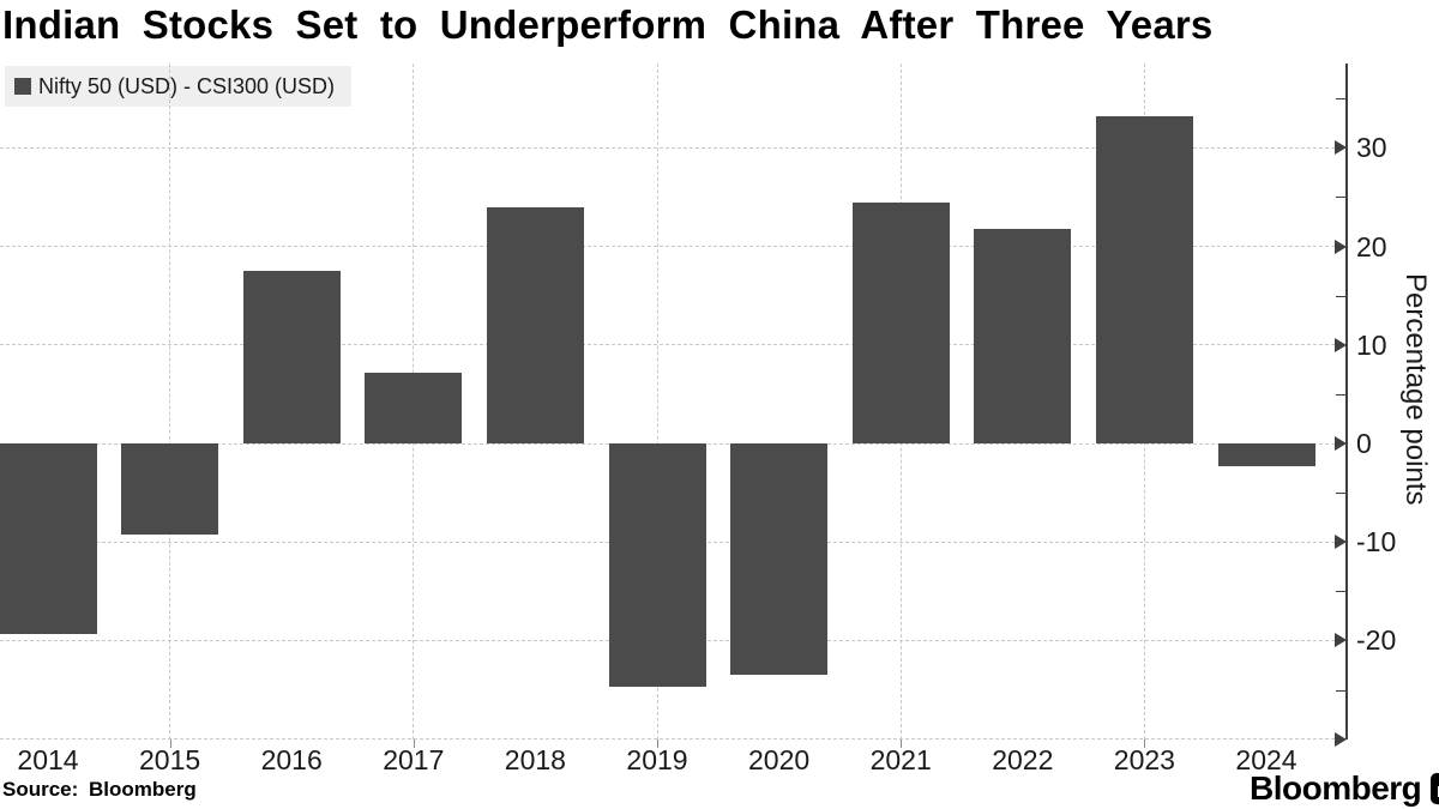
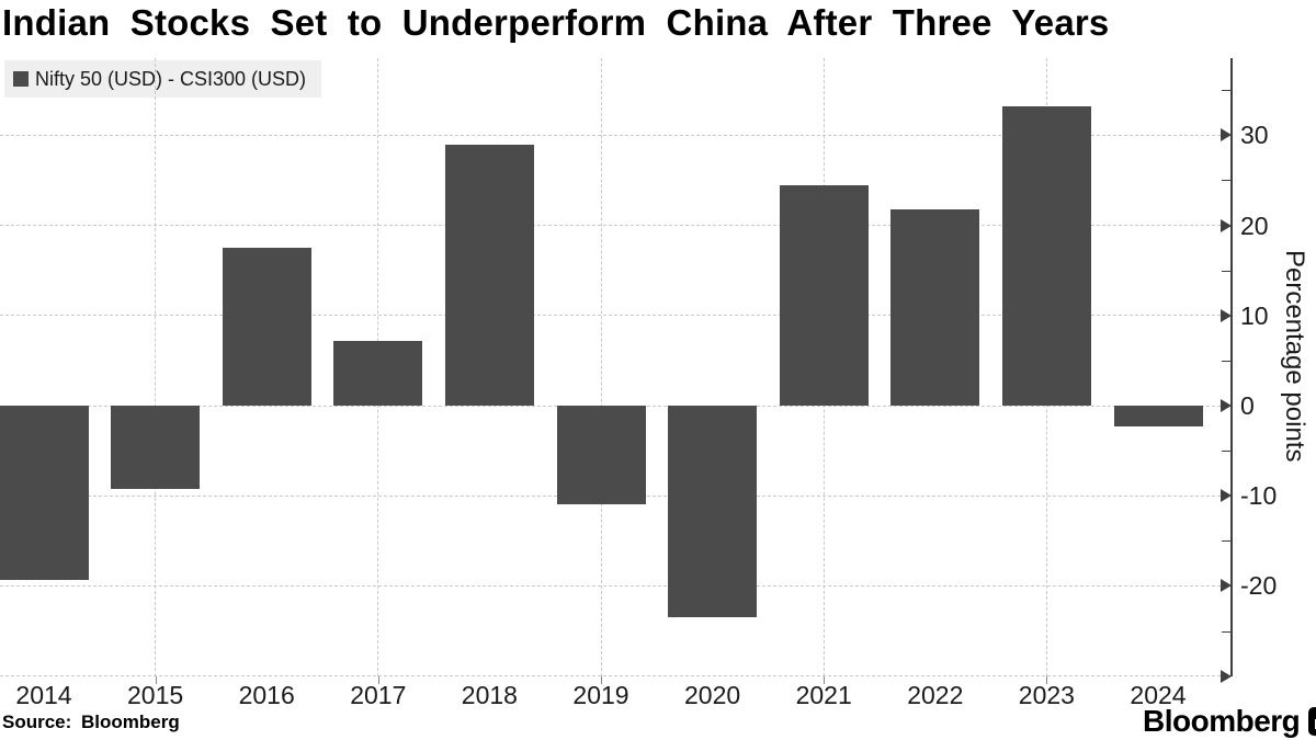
2018: 24 -> 29
2019: -25 -> -11
